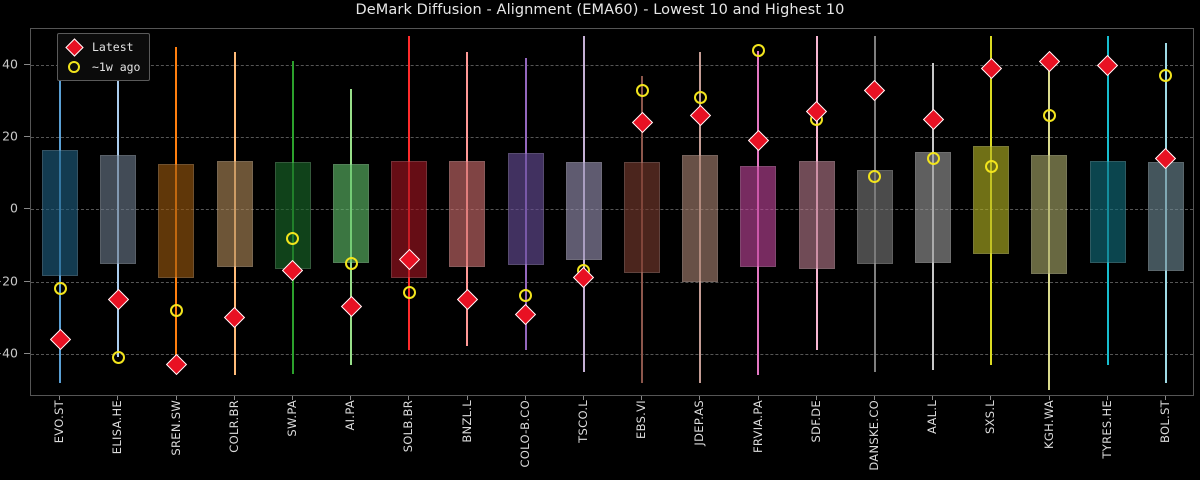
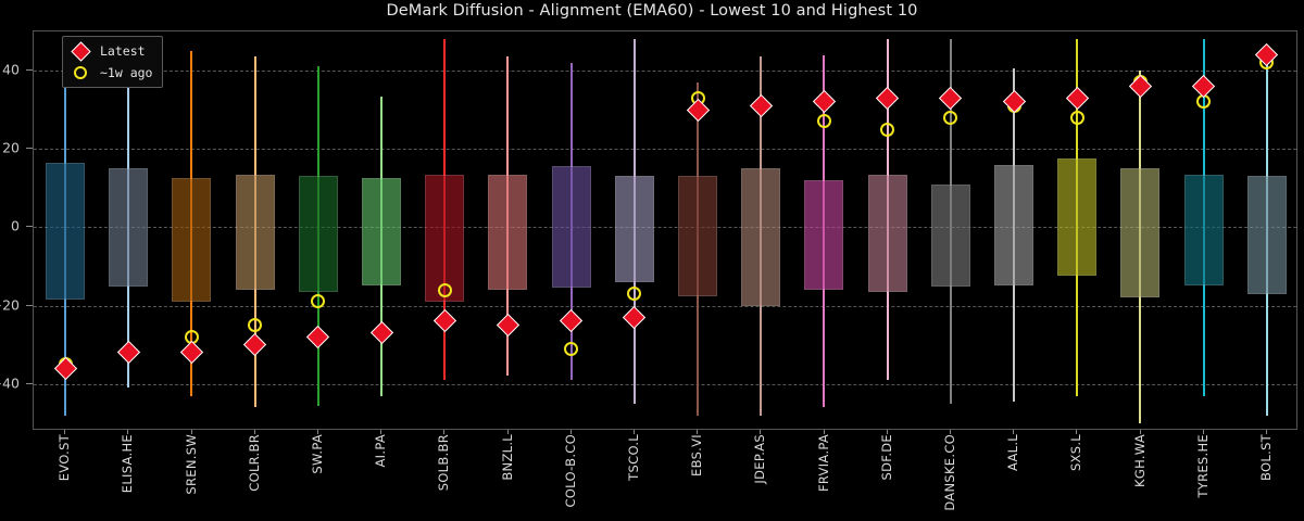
~1w ago/EVO.ST: -22 -> -35
Latest/ELISA.HE: -25 -> -32
~1w ago/ELISA.HE: -41 -> -32
Latest/SREN.SW: -43 -> -32
~1w ago/COLR.BR: -30 -> -25
Latest/SW.PA: -17 -> -28
~1w ago/SW.PA: -8 -> -19
~1w ago/AI.PA: -15 -> -27
Latest/SOLB.BR: -14 -> -24
~1w ago/SOLB.BR: -23 -> -16
Latest/COLO-B.CO: -29 -> -24
~1w ago/COLO-B.CO: -24 -> -31
Latest/TSCO.L: -19 -> -23
Latest/EBS.VI: 24 -> 30
Latest/JDEP.AS: 26 -> 31
Latest/FRVIA.PA: 19 -> 32
~1w ago/FRVIA.PA: 44 -> 27
Latest/SDF.DE: 27 -> 33
~1w ago/DANSKE.CO: 9 -> 28
Latest/AAL.L: 25 -> 32
~1w ago/AAL.L: 14 -> 31
Latest/SXS.L: 39 -> 33
~1w ago/SXS.L: 12 -> 28
Latest/KGH.WA: 41 -> 36
~1w ago/KGH.WA: 26 -> 37
Latest/TYRES.HE: 40 -> 36
~1w ago/TYRES.HE: 40 -> 32
Latest/BOL.ST: 14 -> 44
~1w ago/BOL.ST: 37 -> 42
